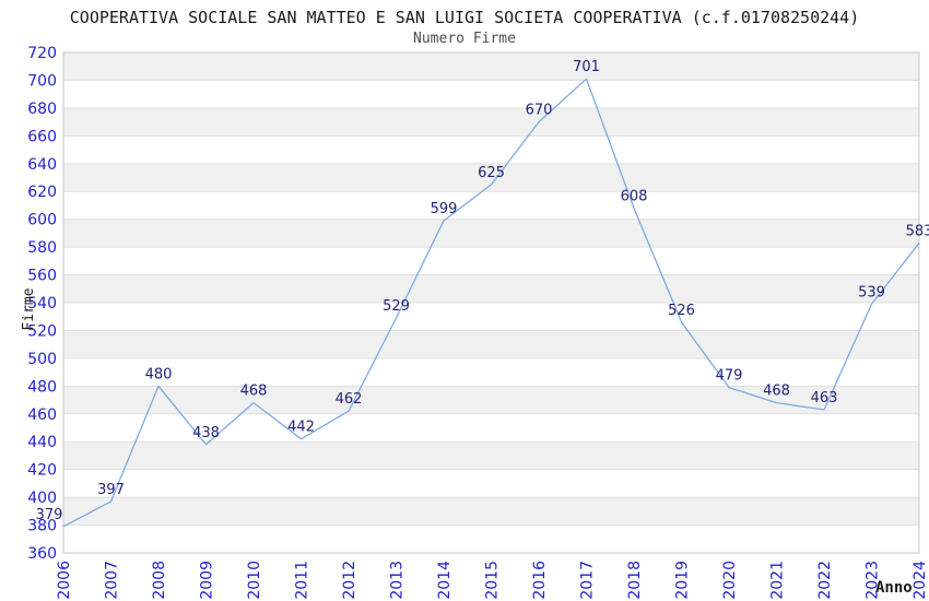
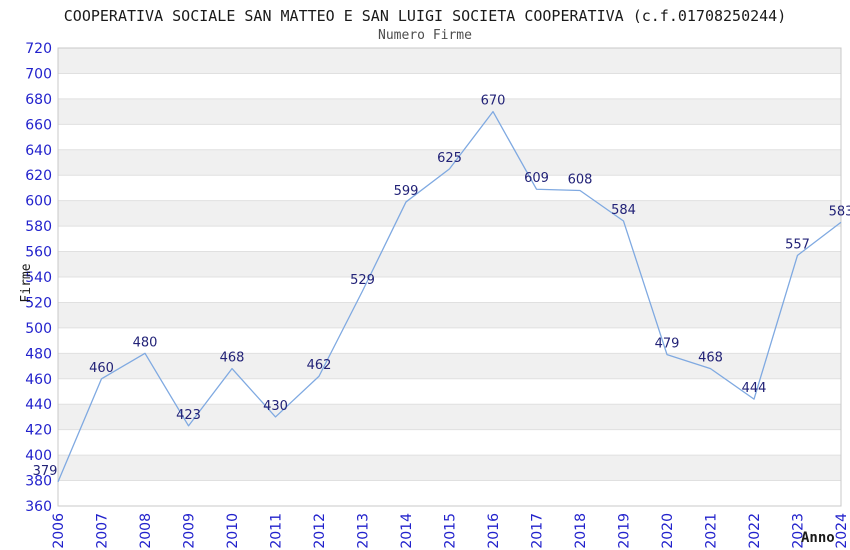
2007: 397 -> 460
2009: 438 -> 423
2011: 442 -> 430
2017: 701 -> 609
2019: 526 -> 584
2022: 463 -> 444
2023: 539 -> 557
